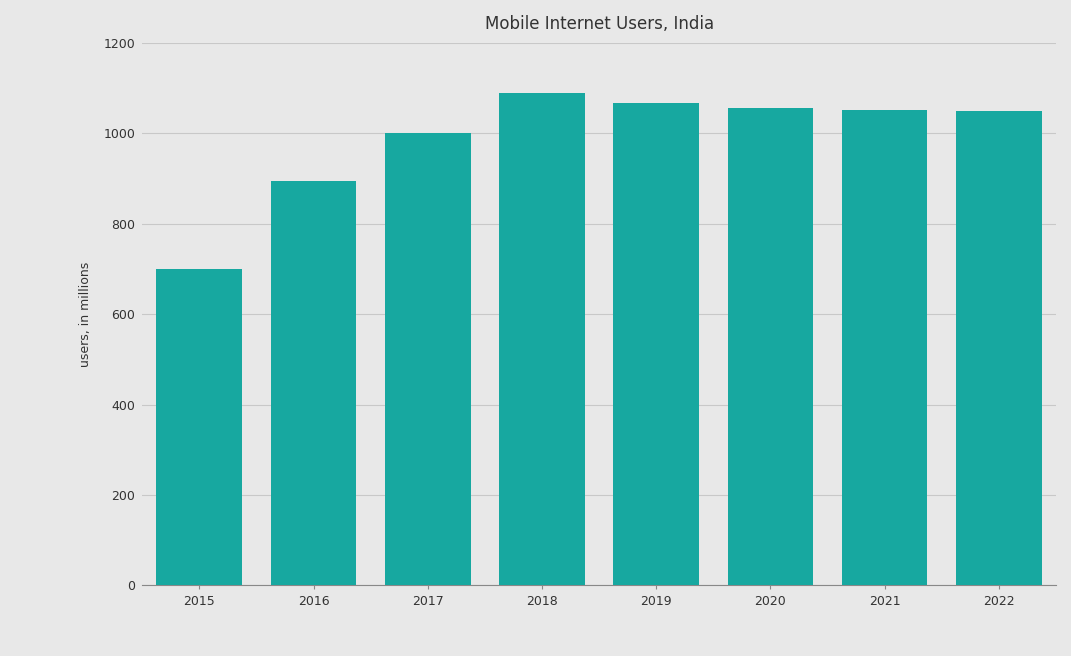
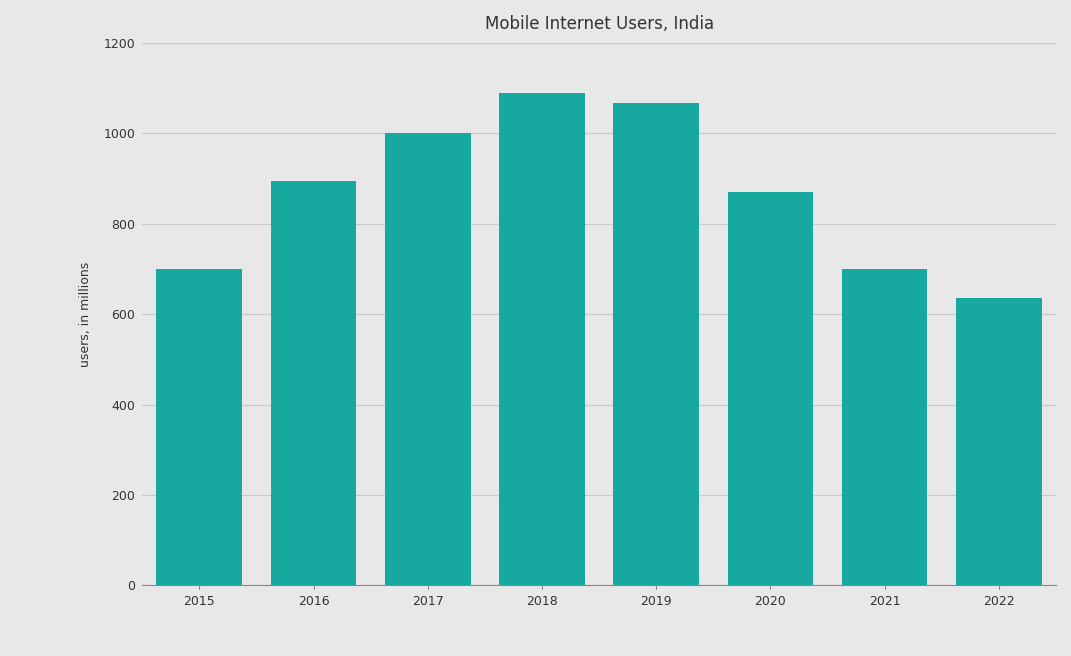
2020: 1057 -> 870
2021: 1052 -> 700
2022: 1050 -> 635
